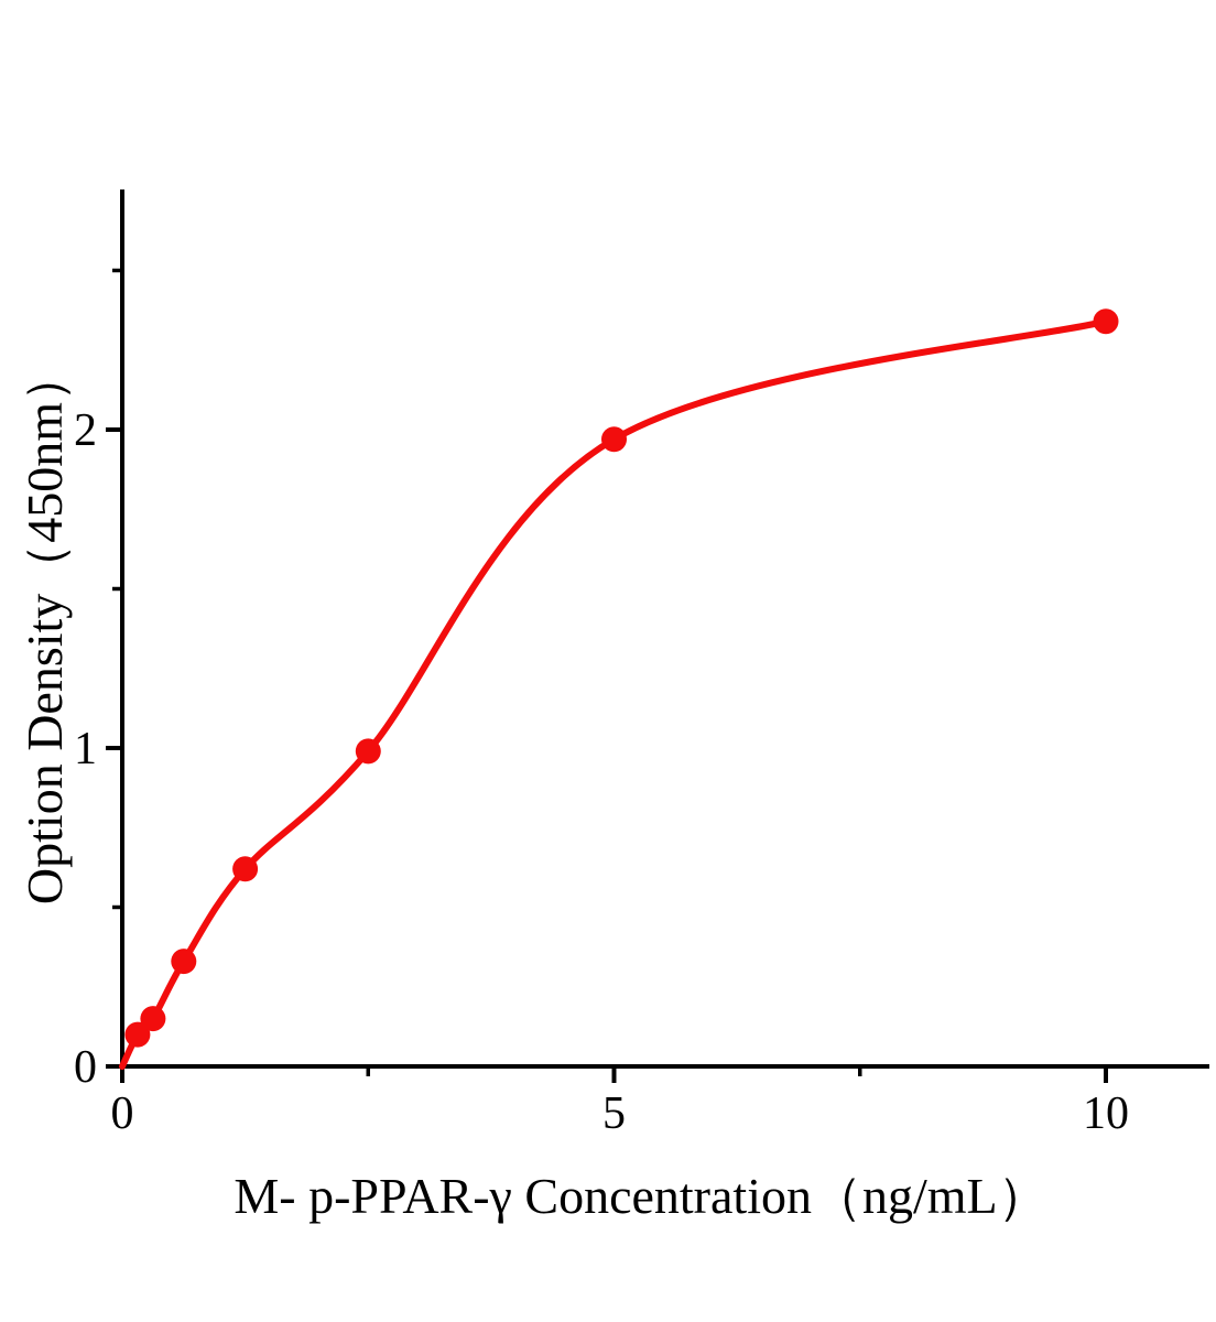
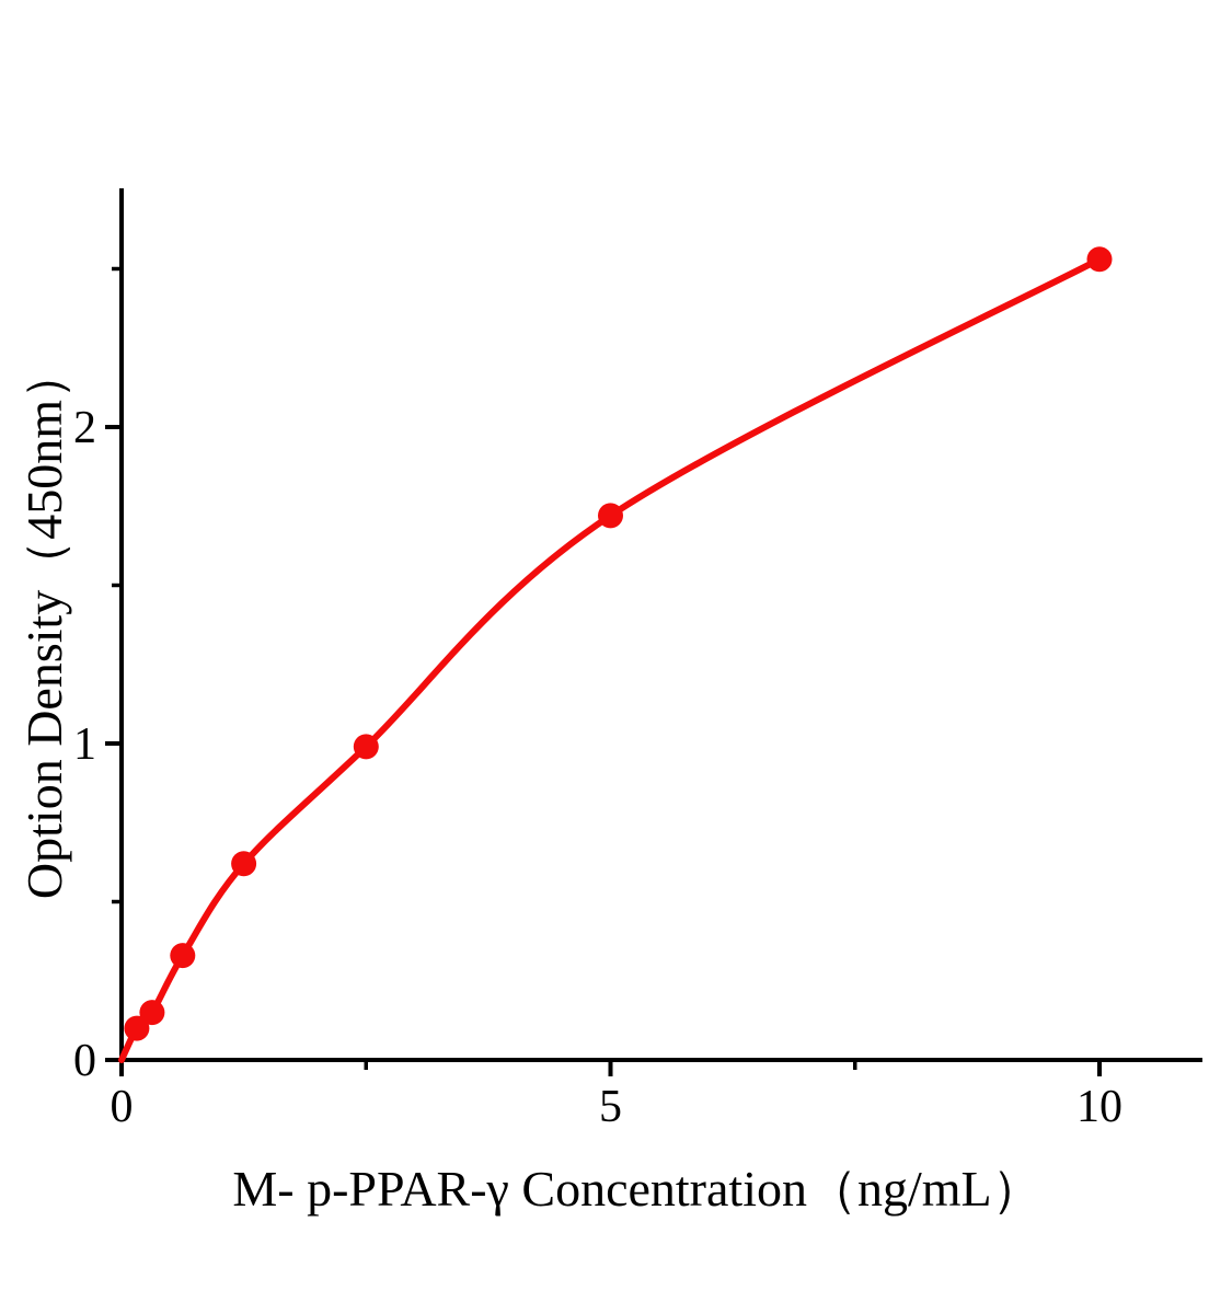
5: 1.97 -> 1.72
10: 2.34 -> 2.53
